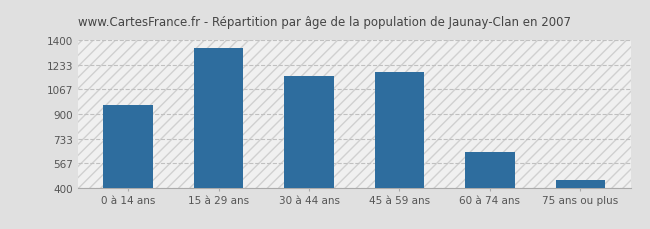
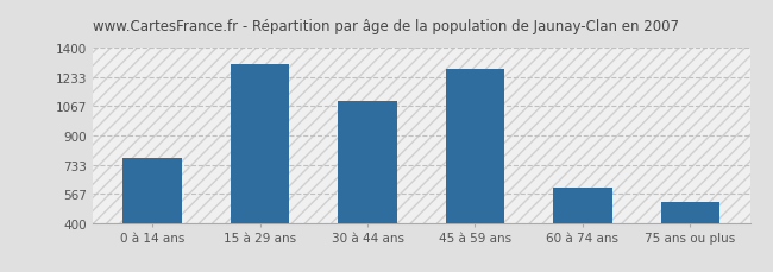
0 à 14 ans: 960 -> 770
15 à 29 ans: 1350 -> 1310
30 à 44 ans: 1160 -> 1100
45 à 59 ans: 1180 -> 1280
60 à 74 ans: 640 -> 600
75 ans ou plus: 460 -> 520
